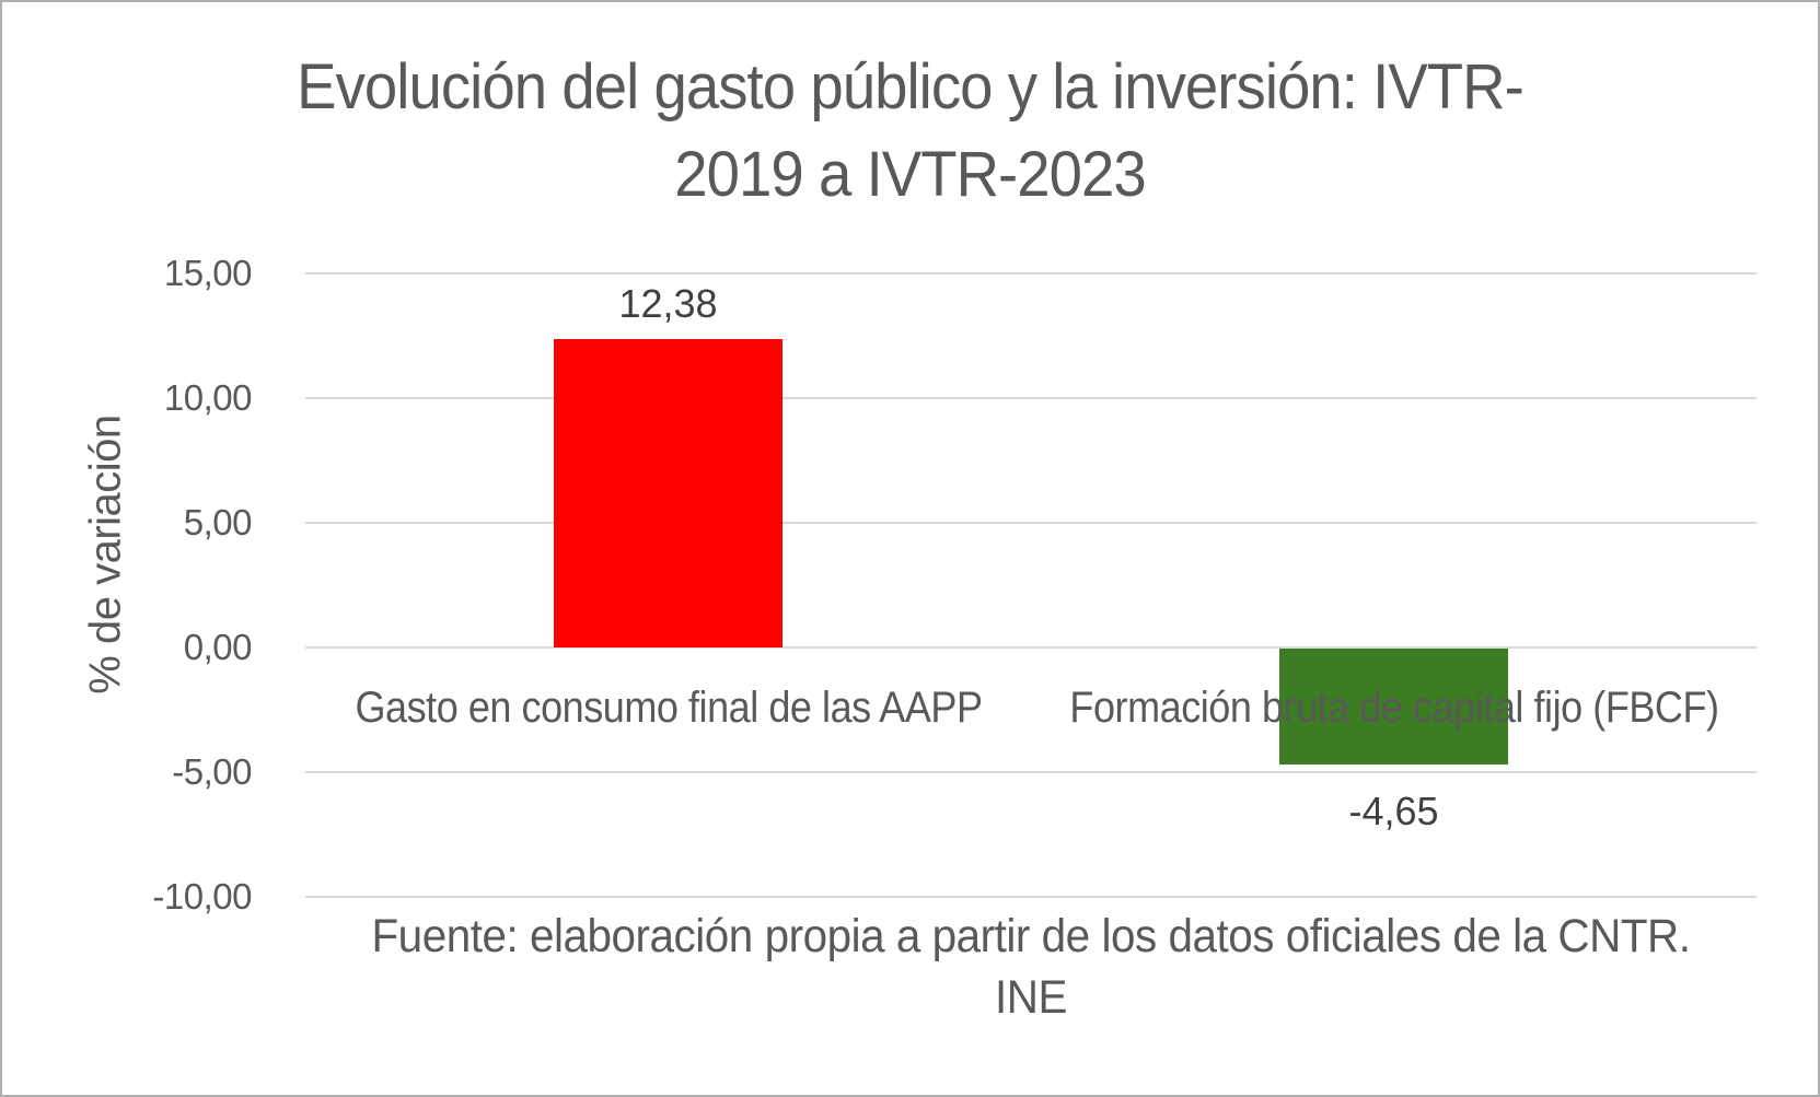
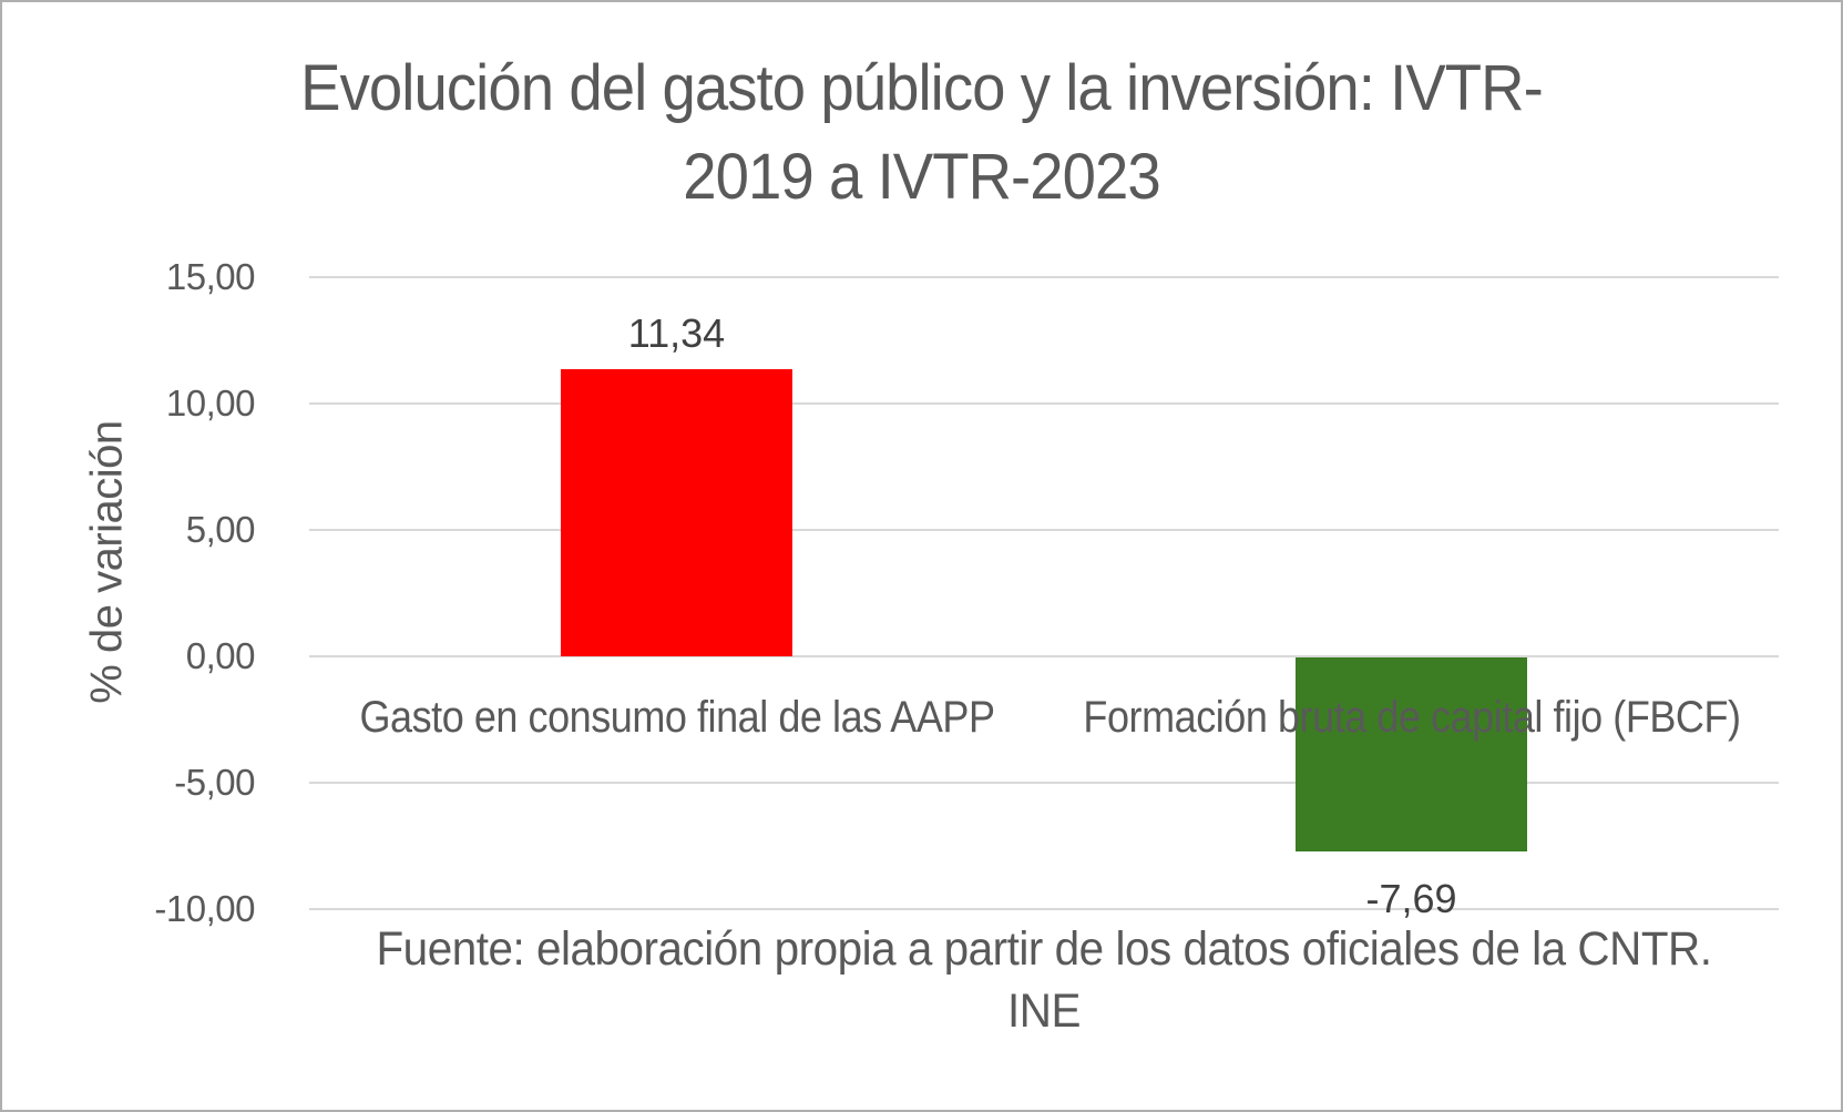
Gasto en consumo final de las AAPP: 12,38 -> 11,34
Formación bruta de capital fijo (FBCF): -4,65 -> -7,69
